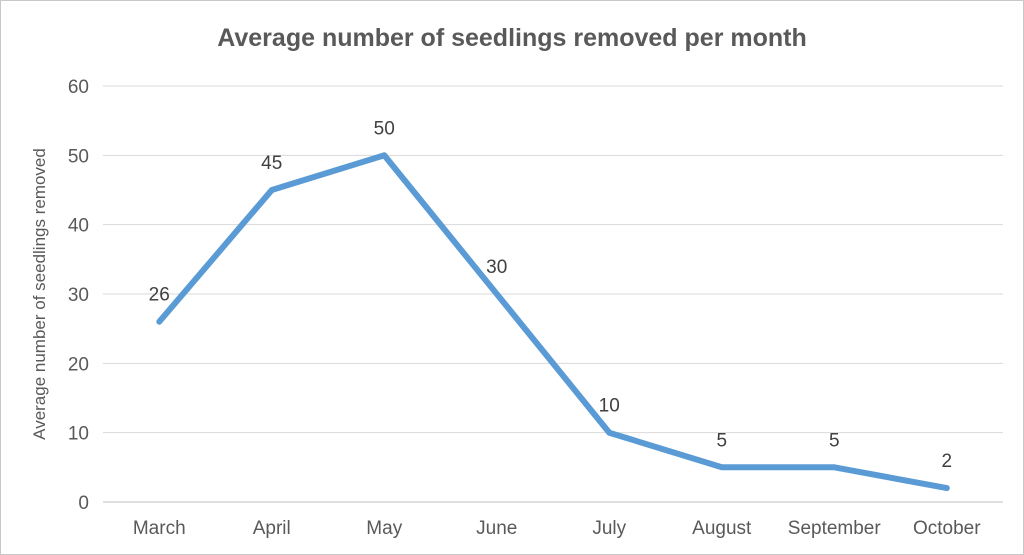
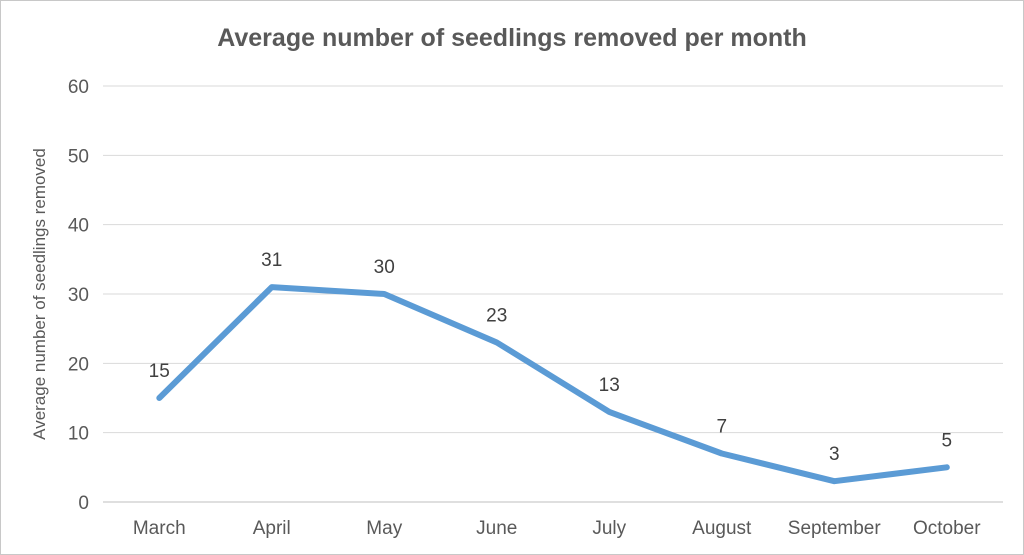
March: 26 -> 15
April: 45 -> 31
May: 50 -> 30
June: 30 -> 23
July: 10 -> 13
August: 5 -> 7
September: 5 -> 3
October: 2 -> 5
